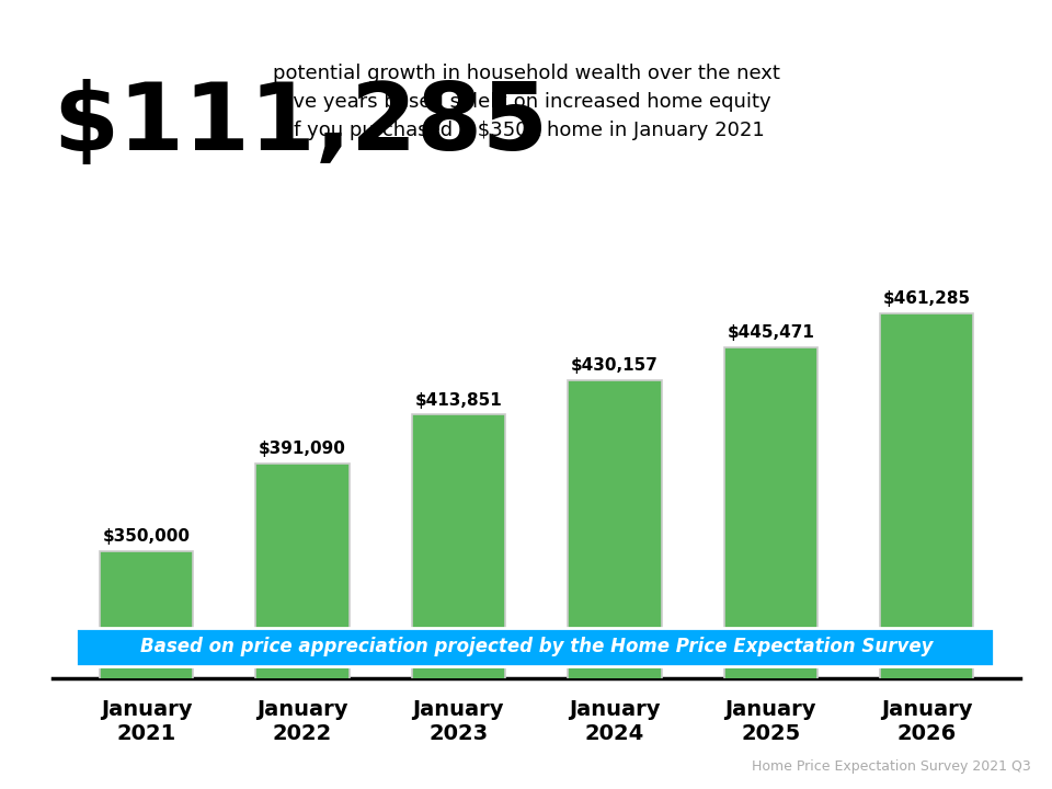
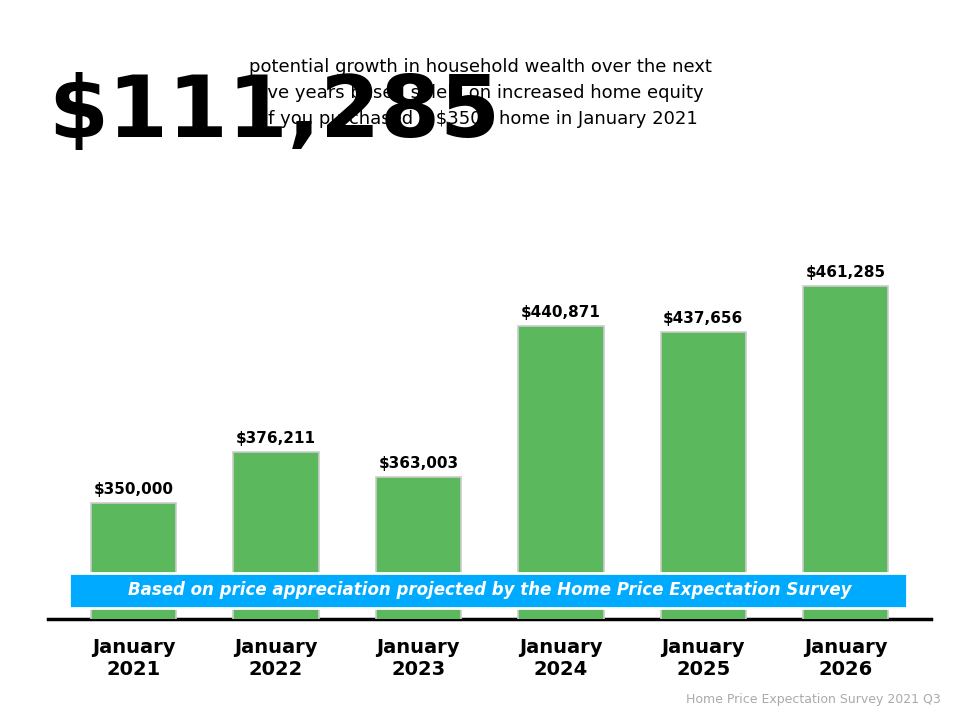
January 2022: $391,090 -> $376,211
January 2023: $413,851 -> $363,003
January 2024: $430,157 -> $440,871
January 2025: $445,471 -> $437,656
